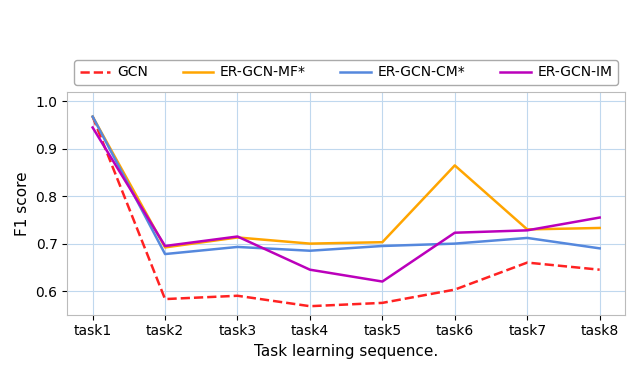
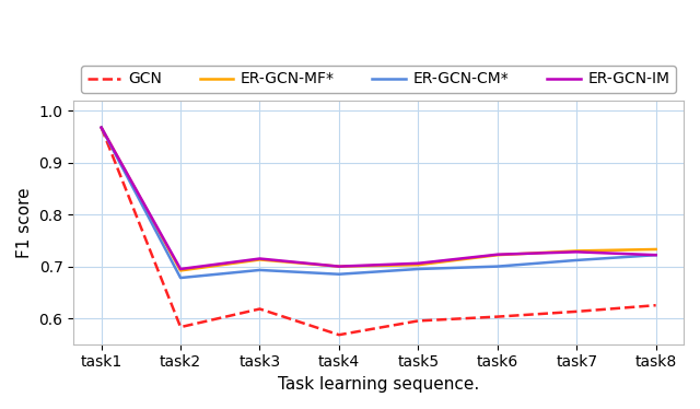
ER-GCN-IM/task1: 0.945 -> 0.968
GCN/task3: 0.590 -> 0.618
ER-GCN-IM/task4: 0.645 -> 0.700
GCN/task5: 0.575 -> 0.595
ER-GCN-IM/task5: 0.620 -> 0.706
ER-GCN-MF*/task6: 0.865 -> 0.722
GCN/task7: 0.660 -> 0.613
GCN/task8: 0.645 -> 0.625
ER-GCN-CM*/task8: 0.690 -> 0.722
ER-GCN-IM/task8: 0.755 -> 0.722
